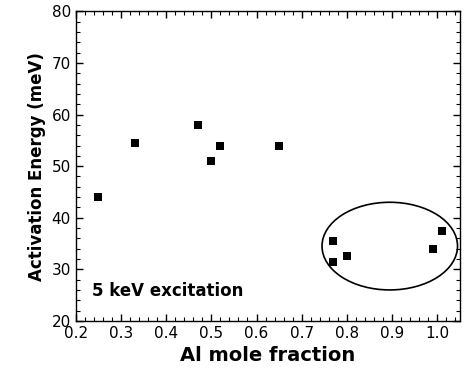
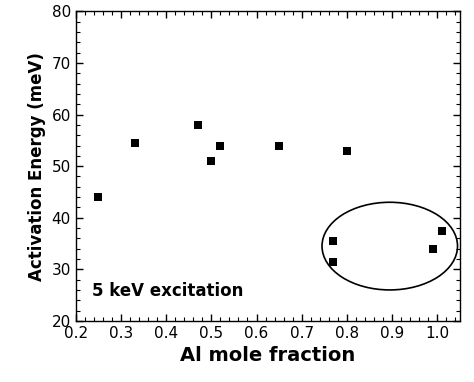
0.8: 32.6 -> 53.0
